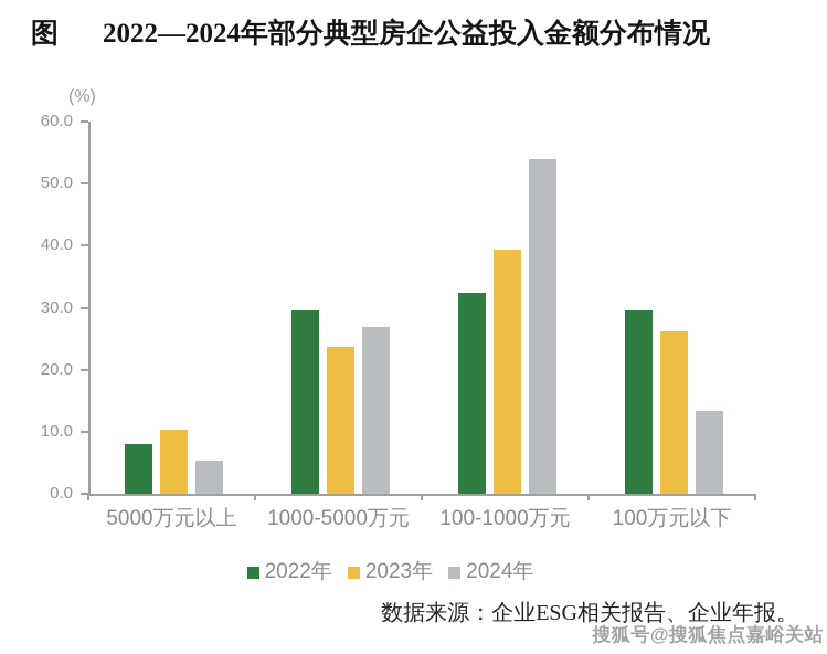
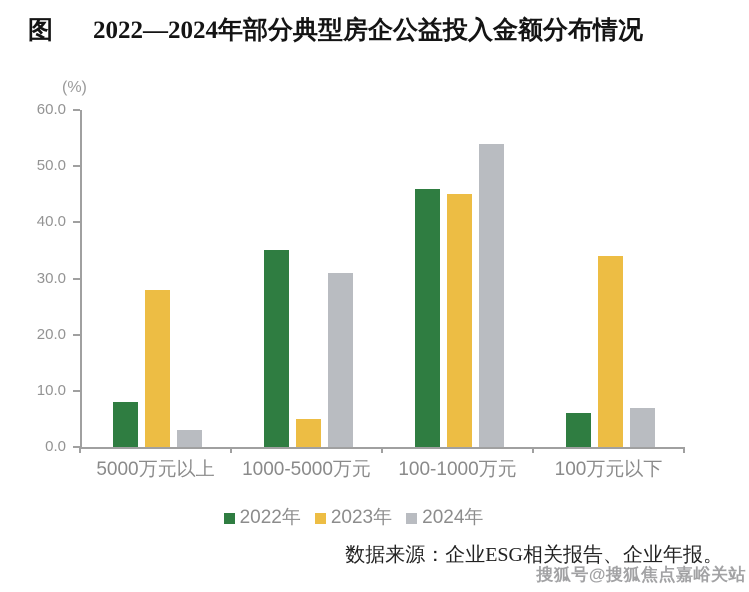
2023年/5000万元以上: 10 -> 28
2024年/5000万元以上: 5 -> 3
2022年/1000-5000万元: 30 -> 35
2023年/1000-5000万元: 24 -> 5
2024年/1000-5000万元: 27 -> 31
2022年/100-1000万元: 32 -> 46
2023年/100-1000万元: 39 -> 45
2022年/100万元以下: 30 -> 6
2023年/100万元以下: 26 -> 34
2024年/100万元以下: 13 -> 7
